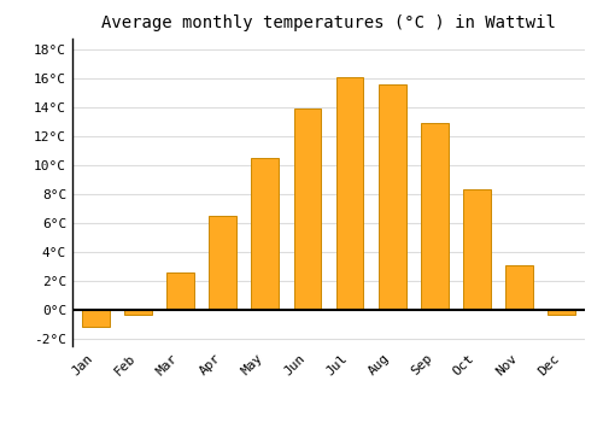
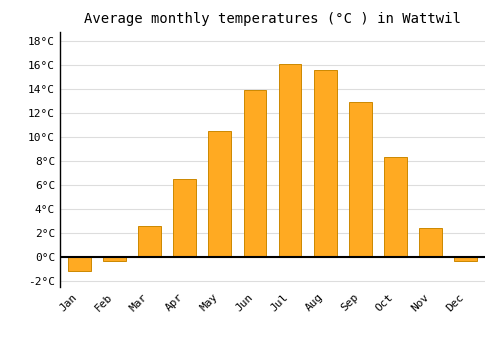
Nov: 3.1°C -> 2.4°C
